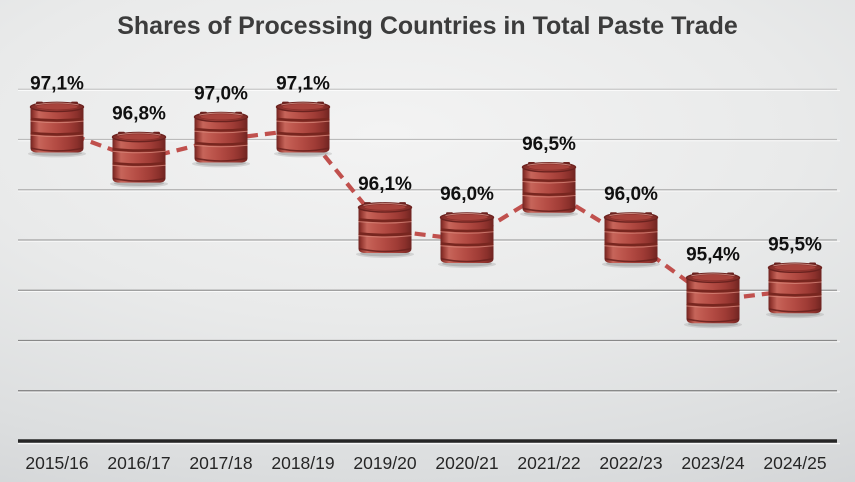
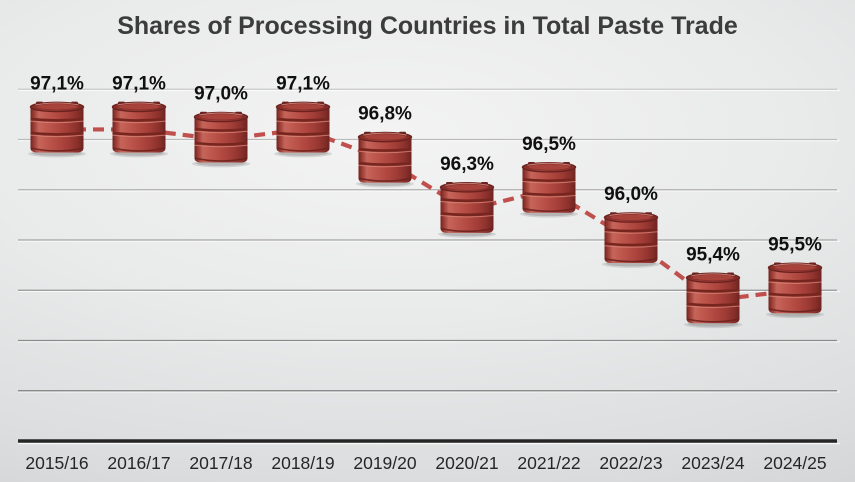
2016/17: 96,8% -> 97,1%
2019/20: 96,1% -> 96,8%
2020/21: 96,0% -> 96,3%
